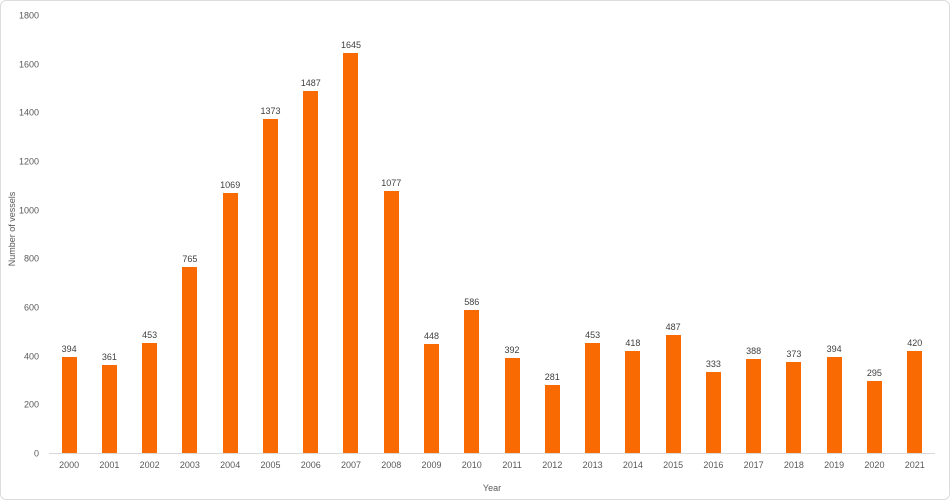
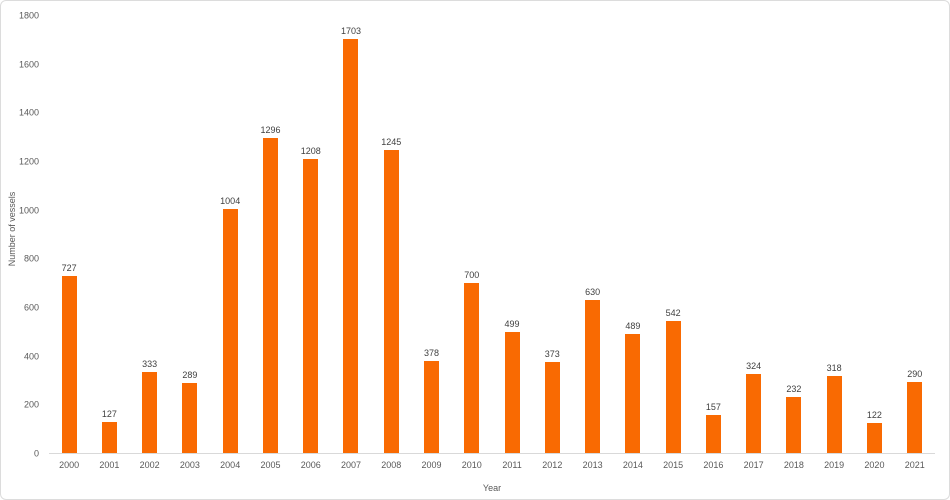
2000: 394 -> 727
2001: 361 -> 127
2002: 453 -> 333
2003: 765 -> 289
2004: 1069 -> 1004
2005: 1373 -> 1296
2006: 1487 -> 1208
2007: 1645 -> 1703
2008: 1077 -> 1245
2009: 448 -> 378
2010: 586 -> 700
2011: 392 -> 499
2012: 281 -> 373
2013: 453 -> 630
2014: 418 -> 489
2015: 487 -> 542
2016: 333 -> 157
2017: 388 -> 324
2018: 373 -> 232
2019: 394 -> 318
2020: 295 -> 122
2021: 420 -> 290
